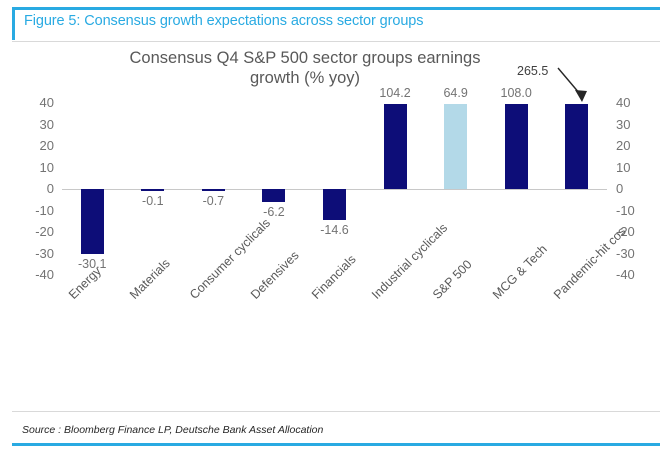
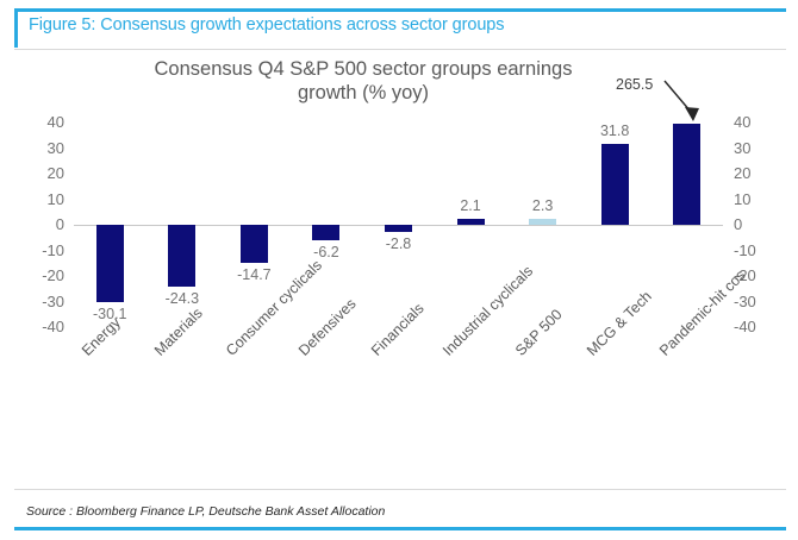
Materials: -0.1 -> -24.3
Consumer cyclicals: -0.7 -> -14.7
Financials: -14.6 -> -2.8
Industrial cyclicals: 104.2 -> 2.1
S&P 500: 64.9 -> 2.3
MCG & Tech: 108.0 -> 31.8
